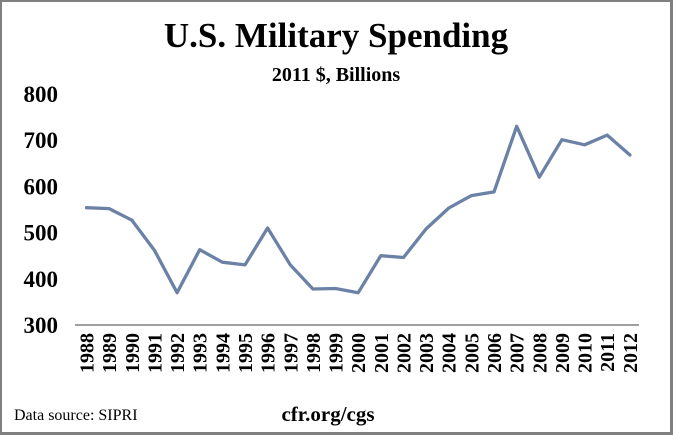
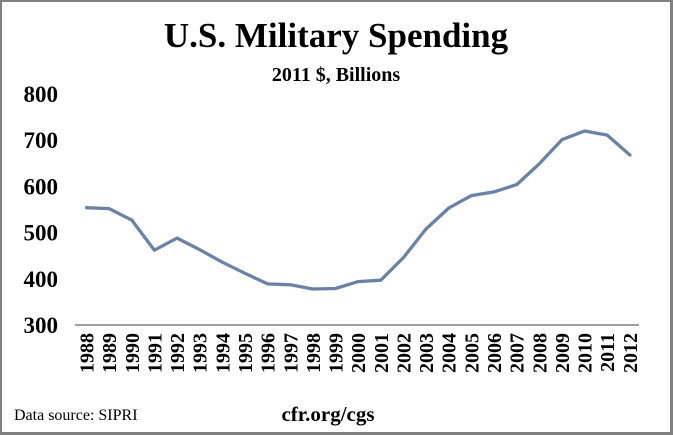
1992: 370 -> 490
1995: 430 -> 410
1996: 510 -> 390
1997: 430 -> 390
2000: 370 -> 390
2001: 450 -> 400
2007: 730 -> 600
2008: 620 -> 650
2010: 690 -> 720
